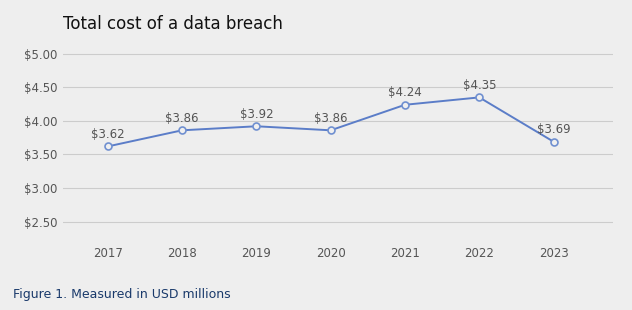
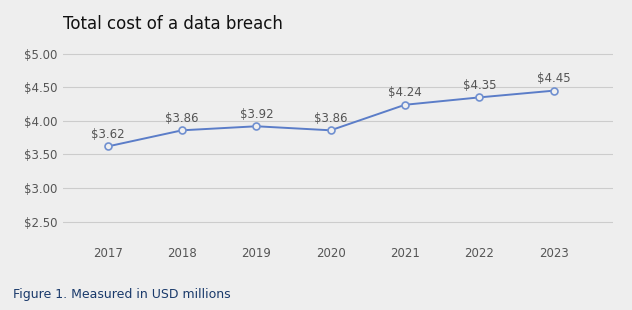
2023: $3.69 -> $4.45
